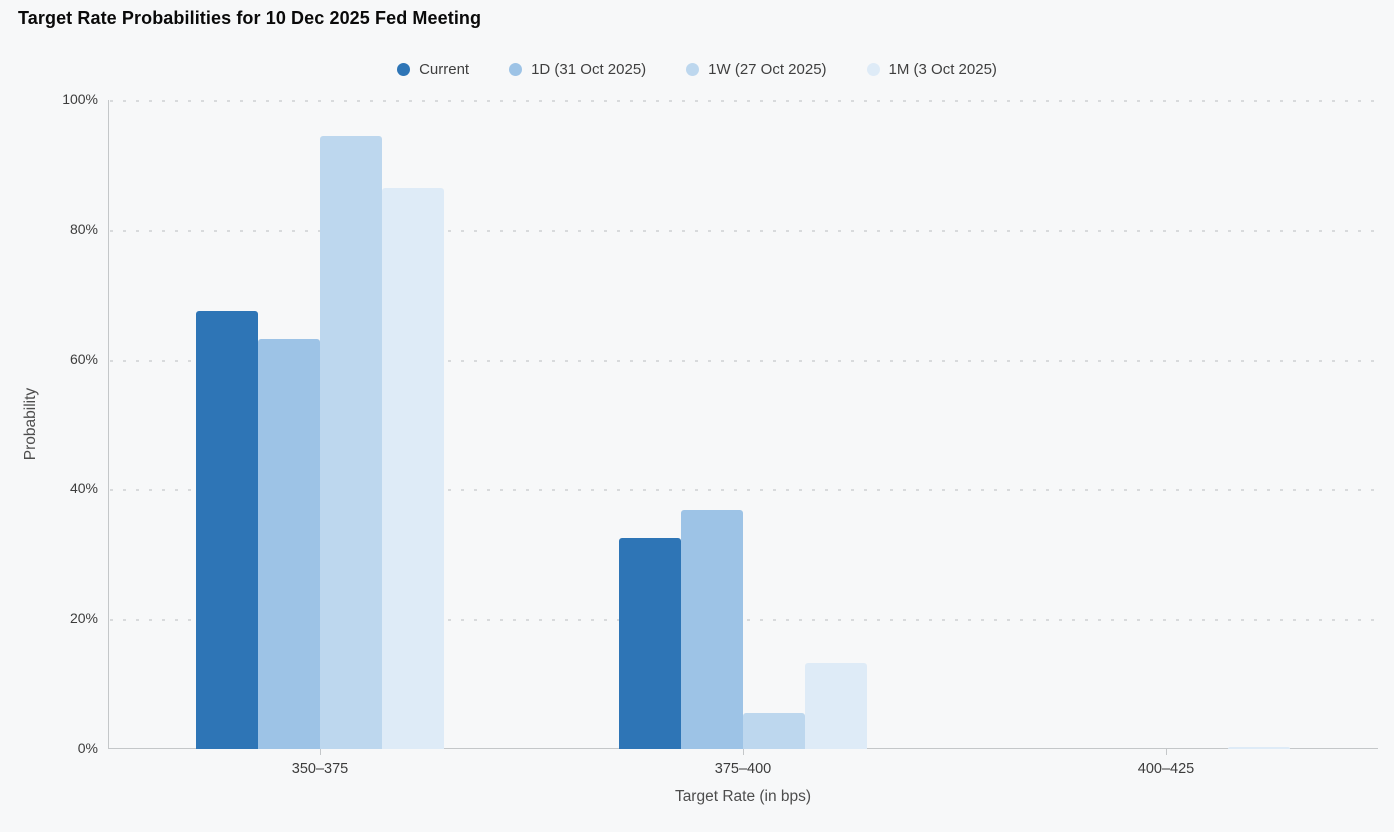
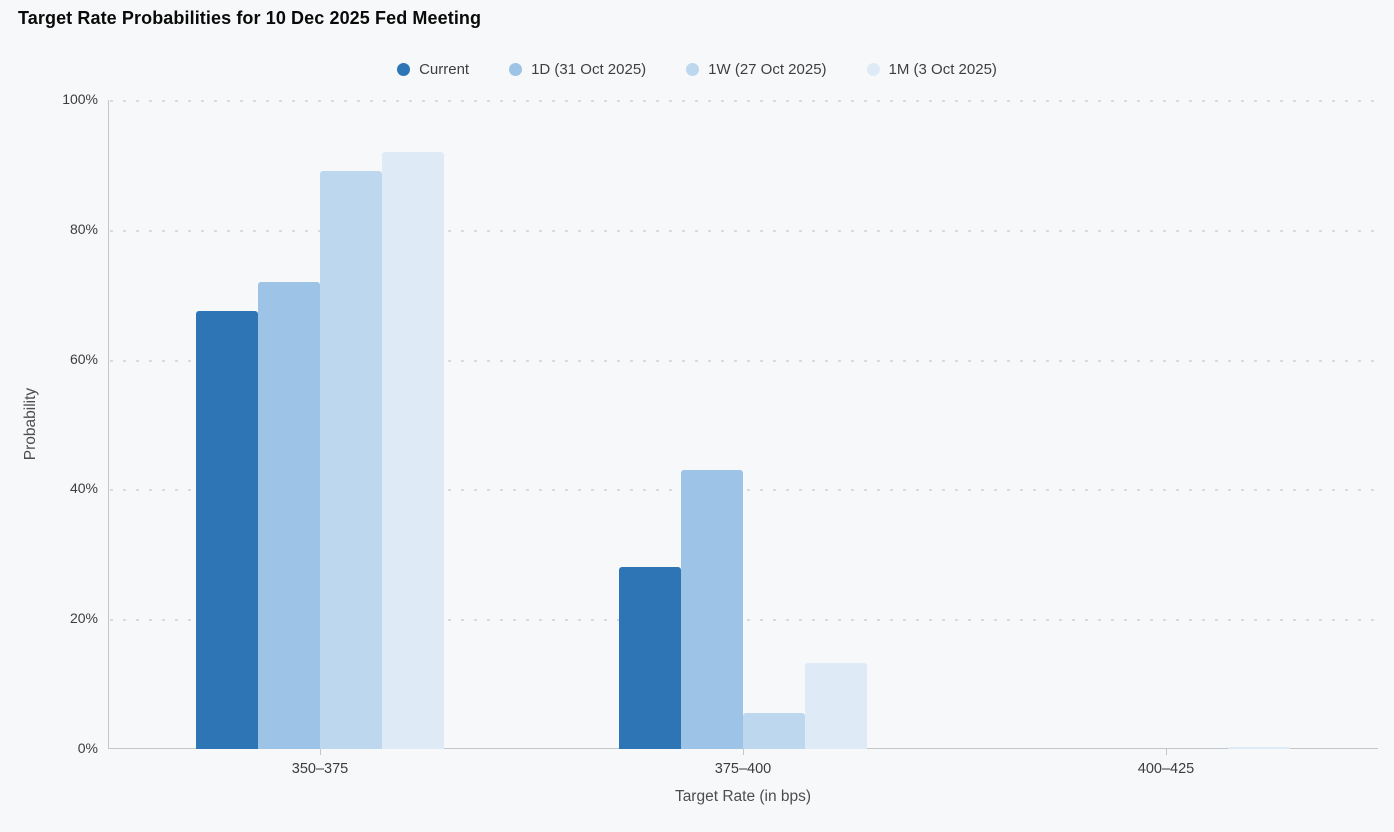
1D (31 Oct 2025)/350–375: 63% -> 72%
1W (27 Oct 2025)/350–375: 94% -> 89%
1M (3 Oct 2025)/350–375: 86% -> 92%
Current/375–400: 32% -> 28%
1D (31 Oct 2025)/375–400: 37% -> 43%
